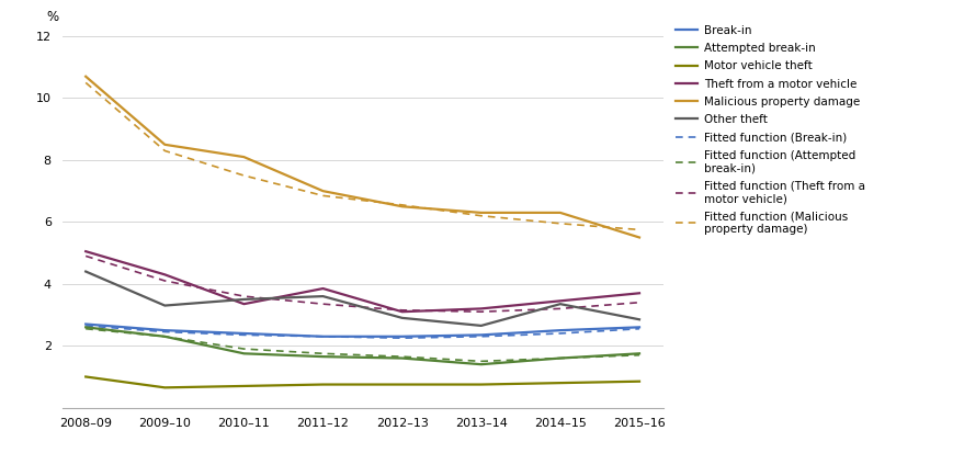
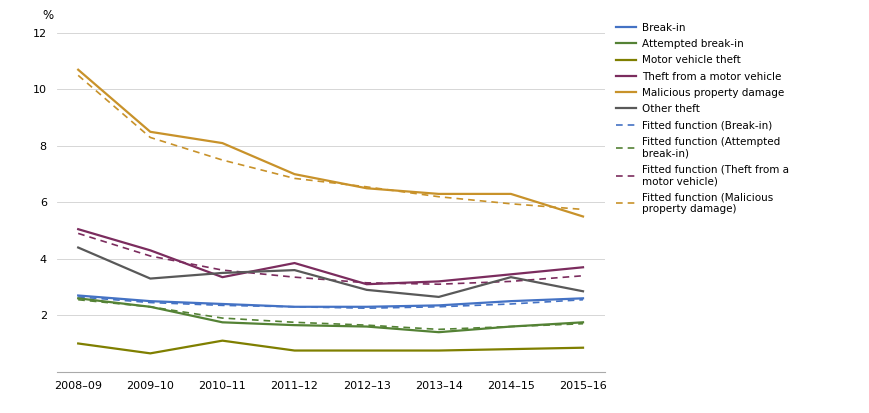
Motor vehicle theft/2010–11: 0.70 -> 1.10
